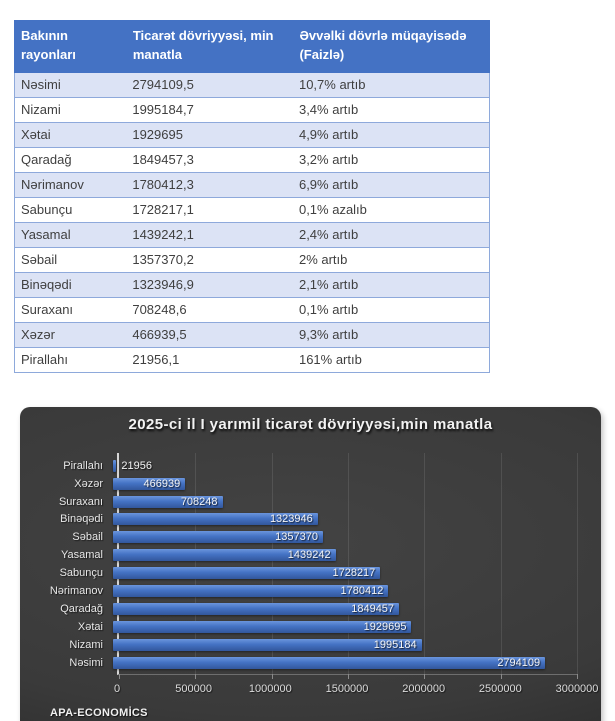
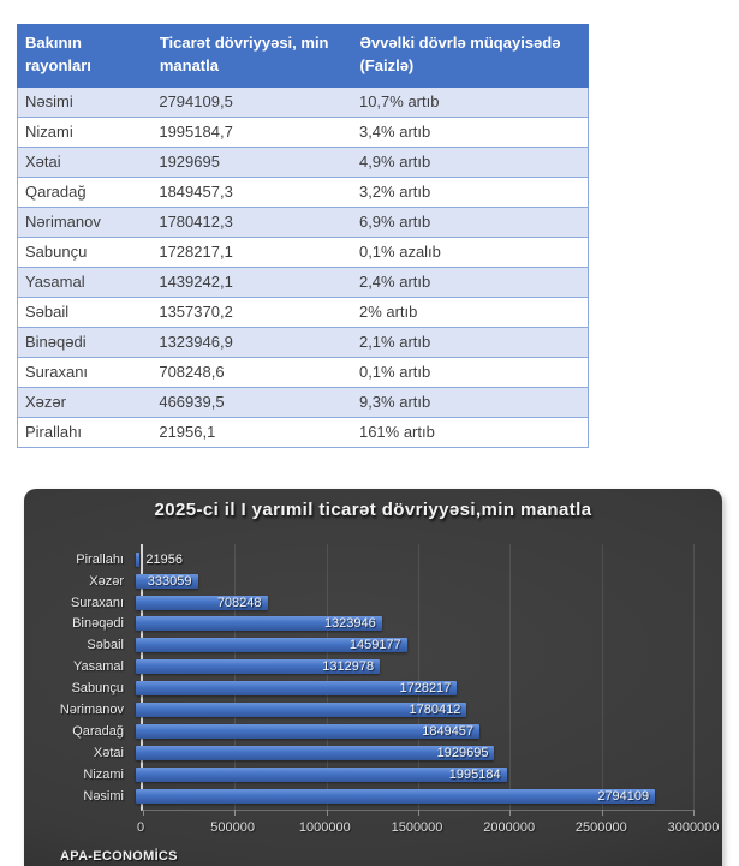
Xəzər: 466939 -> 333059
Səbail: 1357370 -> 1459177
Yasamal: 1439242 -> 1312978
